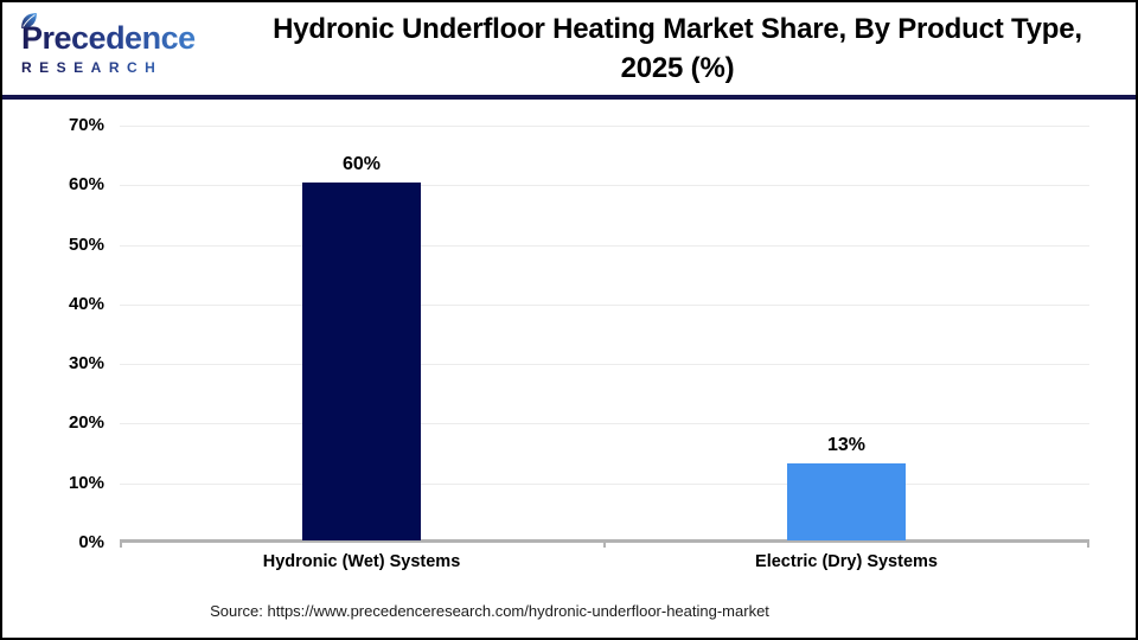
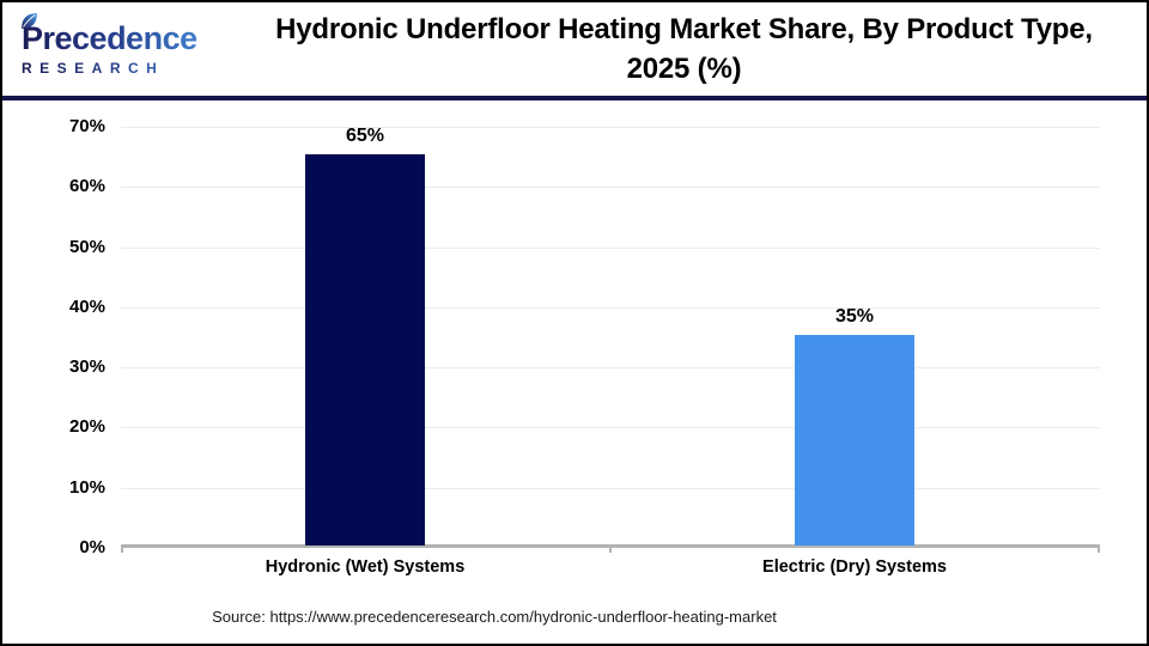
Hydronic (Wet) Systems: 60% -> 65%
Electric (Dry) Systems: 13% -> 35%
